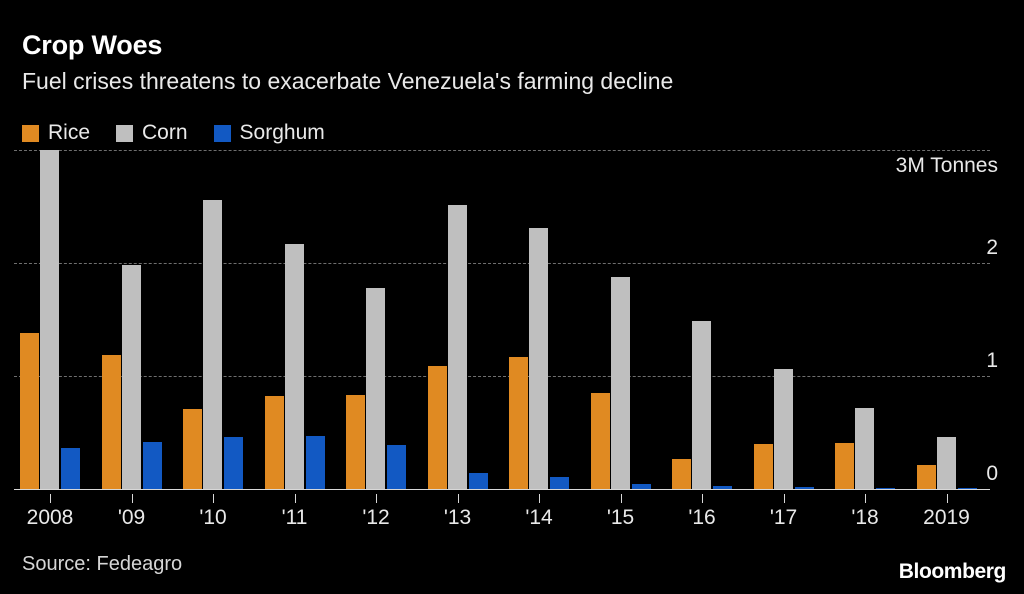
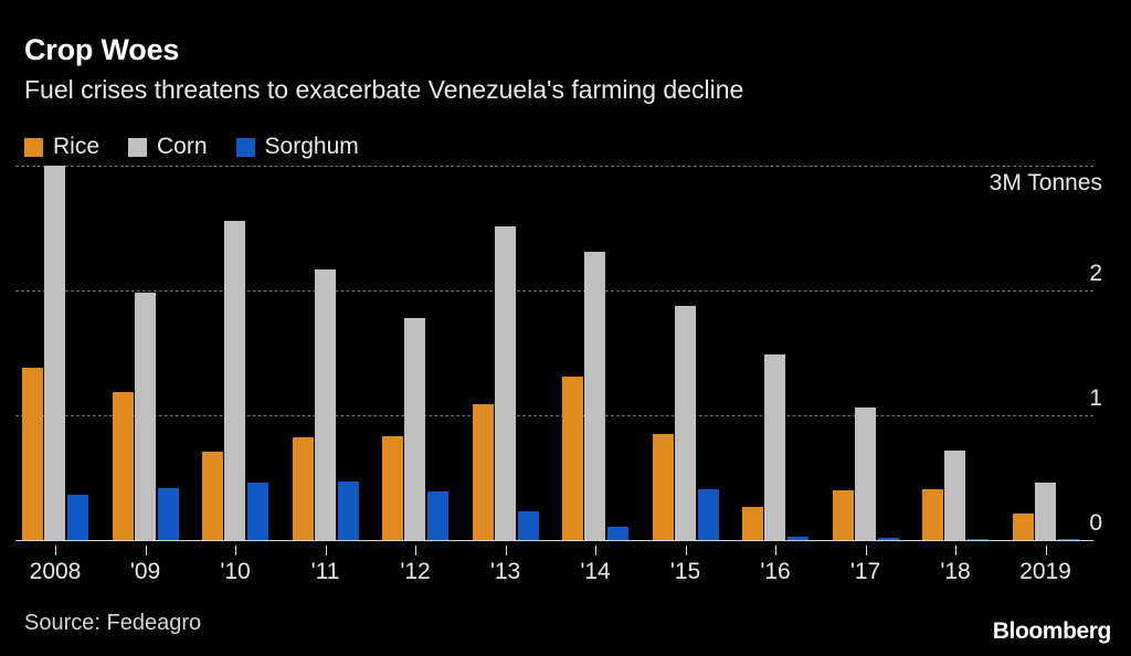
Sorghum/'13: 0.14 -> 0.23
Rice/'14: 1.17 -> 1.31
Sorghum/'15: 0.04 -> 0.41
